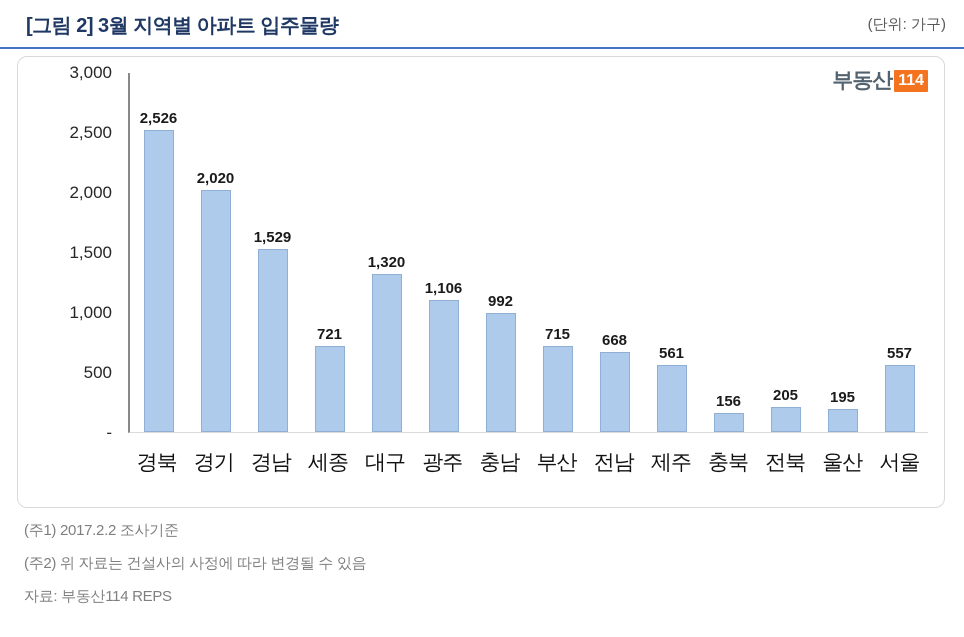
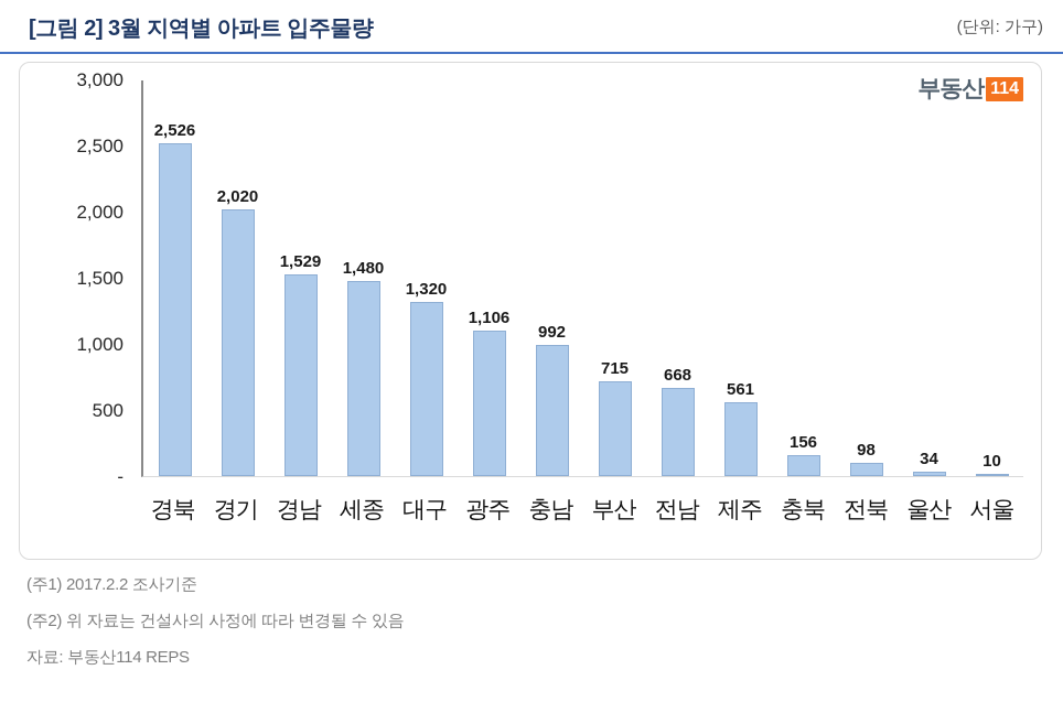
세종: 721 -> 1,480
전북: 205 -> 98
울산: 195 -> 34
서울: 557 -> 10
